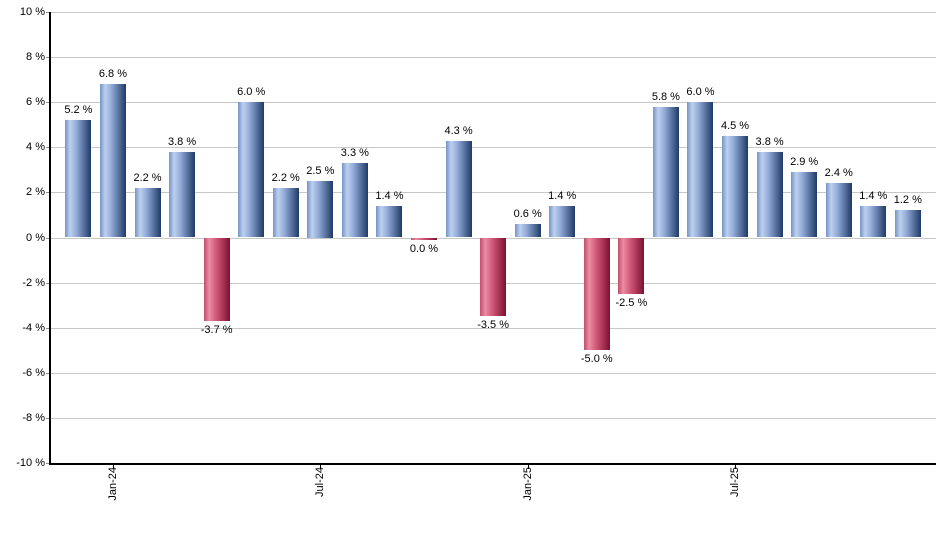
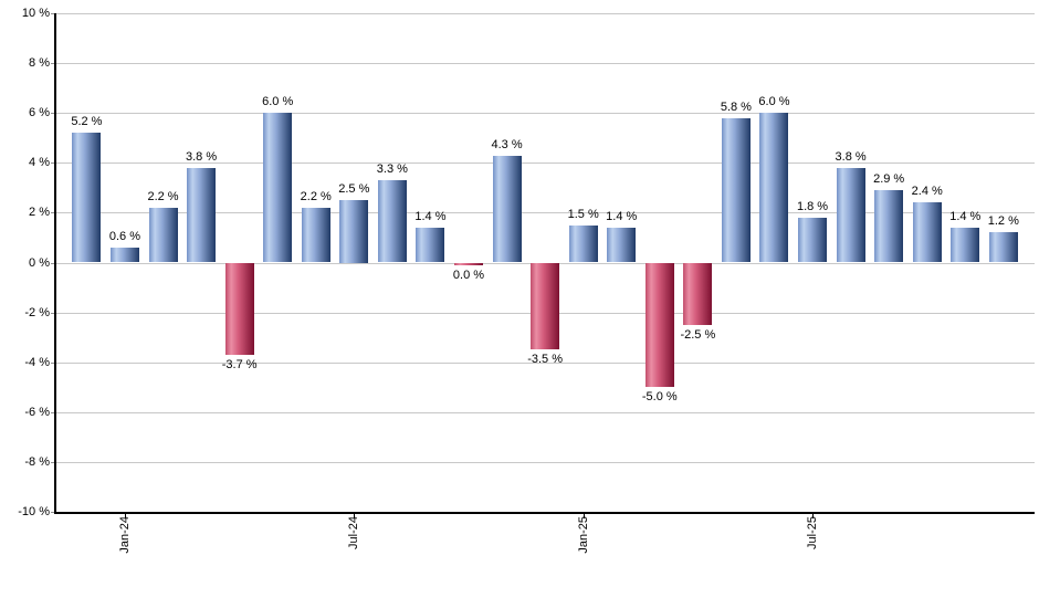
Jan-24: 6.8 -> 0.6
Jan-25: 0.6 -> 1.5
Jul-25: 4.5 -> 1.8
